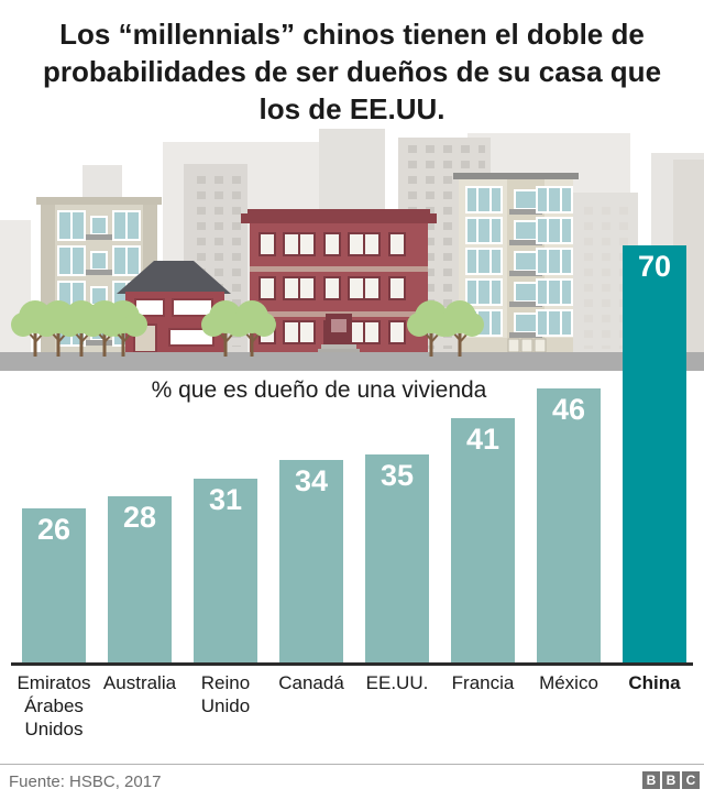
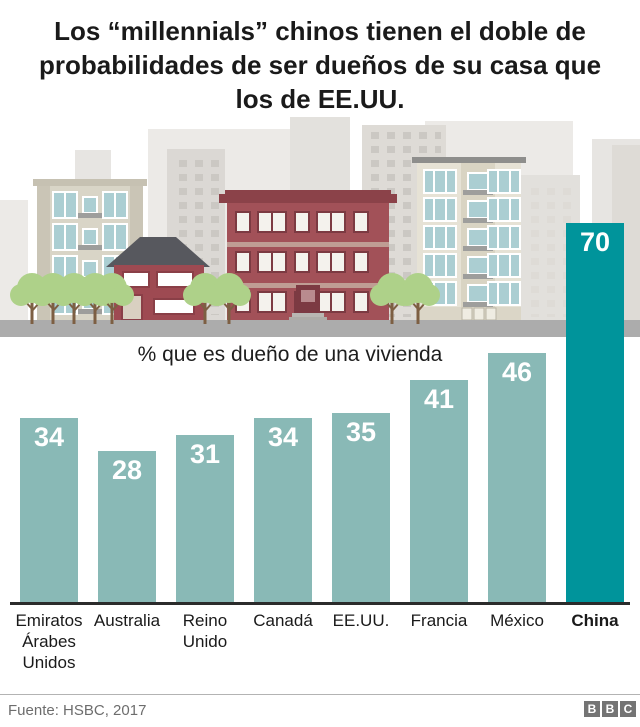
Emiratos Árabes Unidos: 26 -> 34
